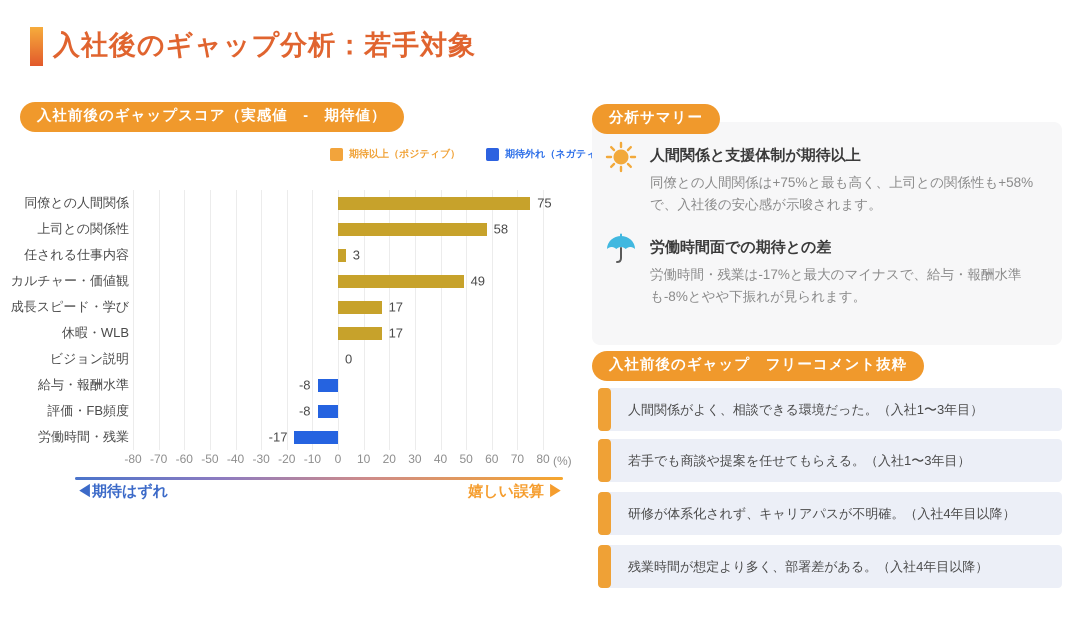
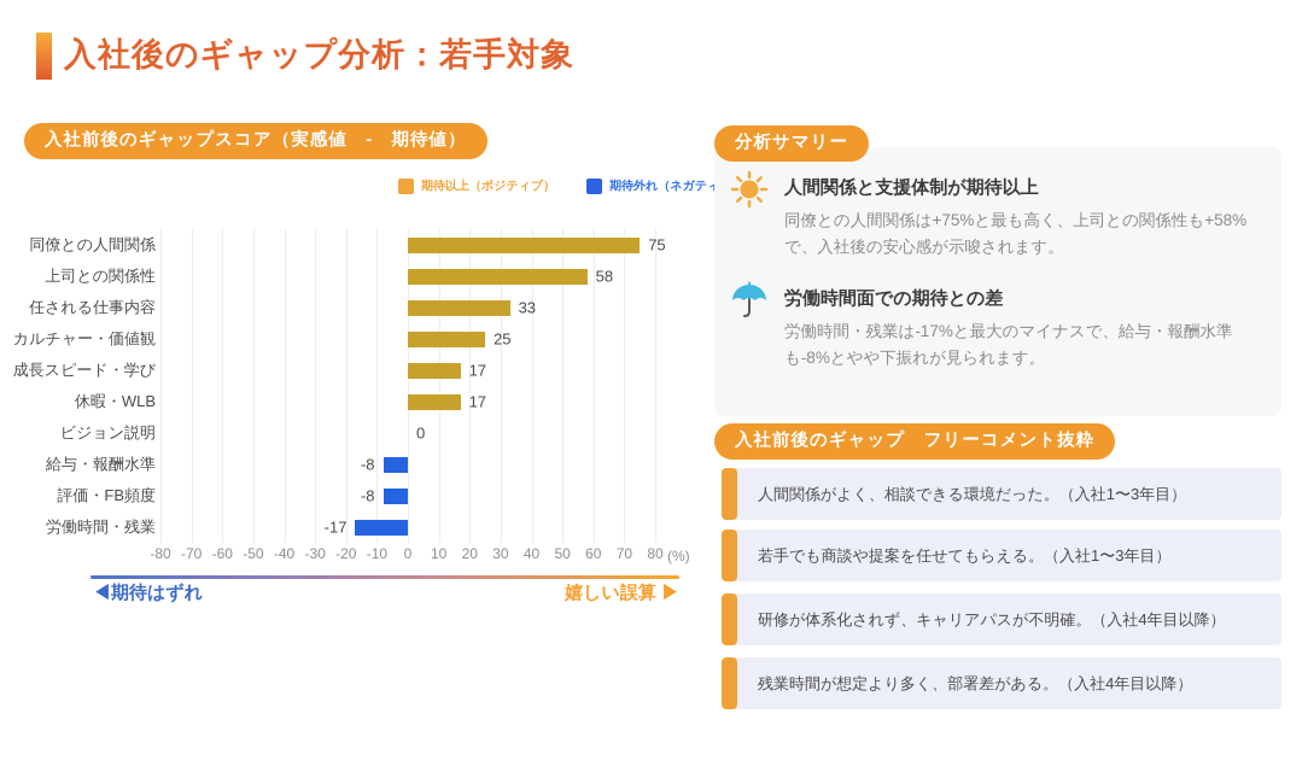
任される仕事内容: 3 -> 33
カルチャー・価値観: 49 -> 25
